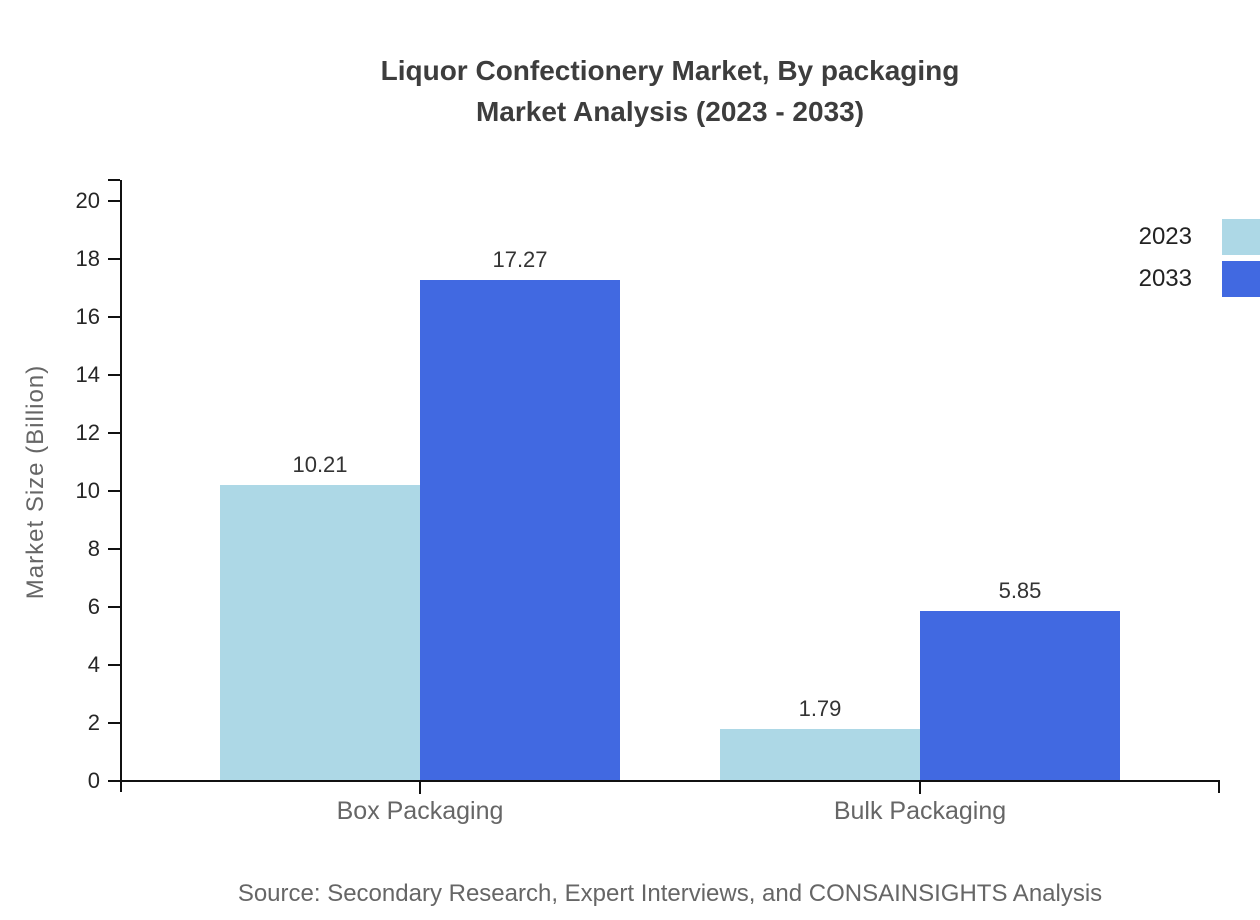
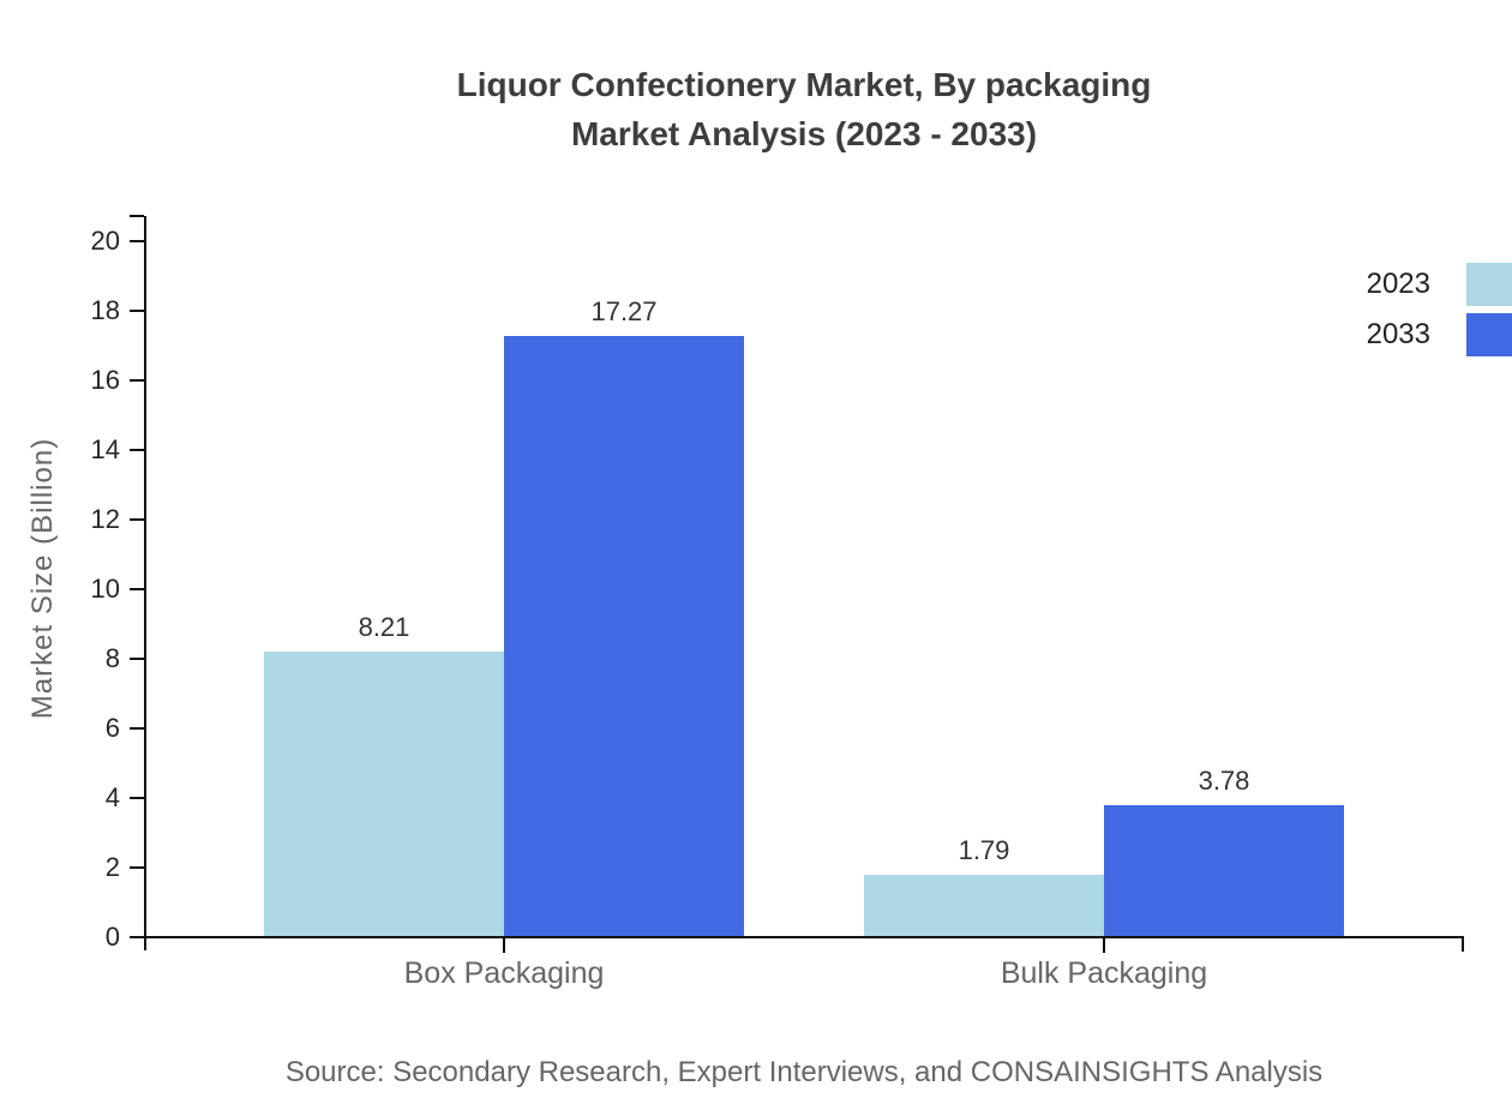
2023/Box Packaging: 10.21 -> 8.21
2033/Bulk Packaging: 5.85 -> 3.78
